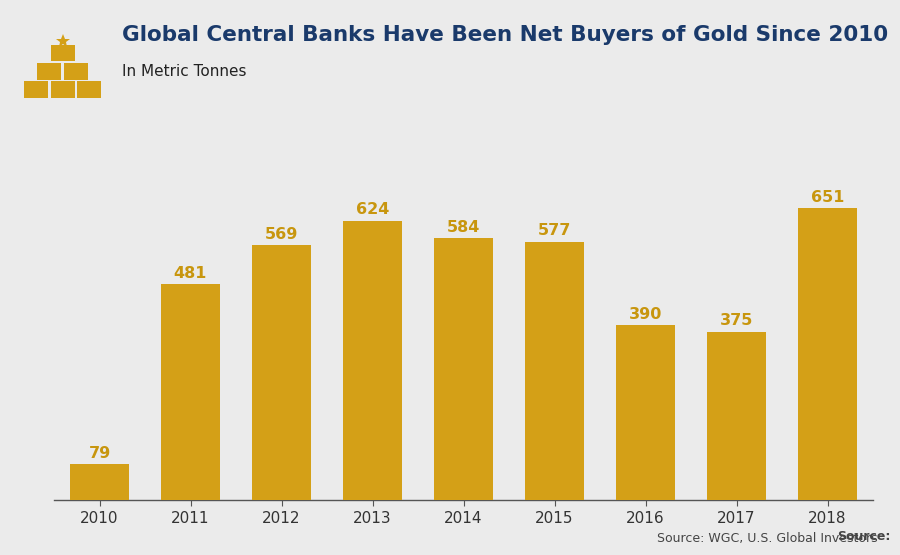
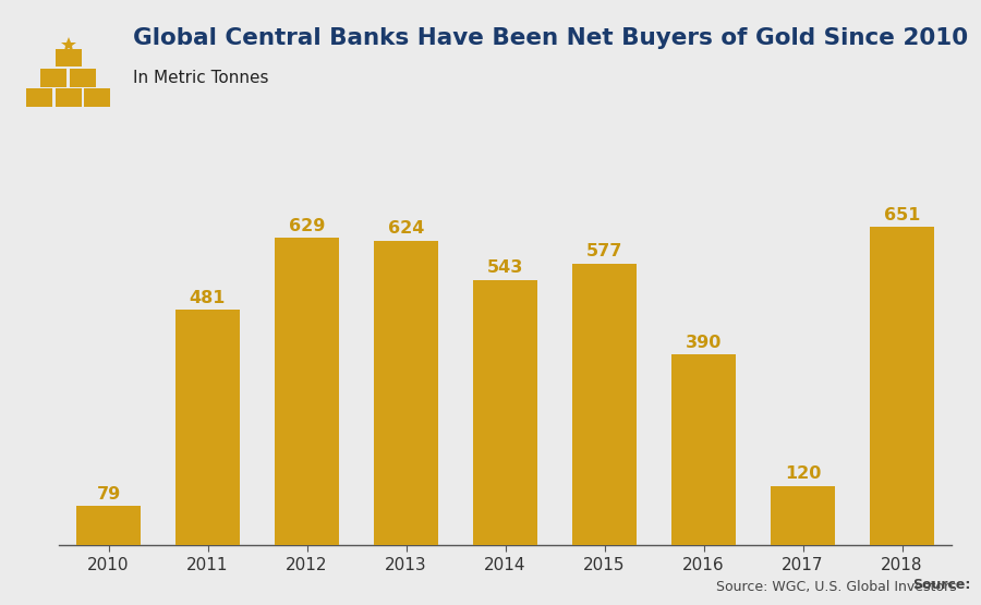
2012: 569 -> 629
2014: 584 -> 543
2017: 375 -> 120
